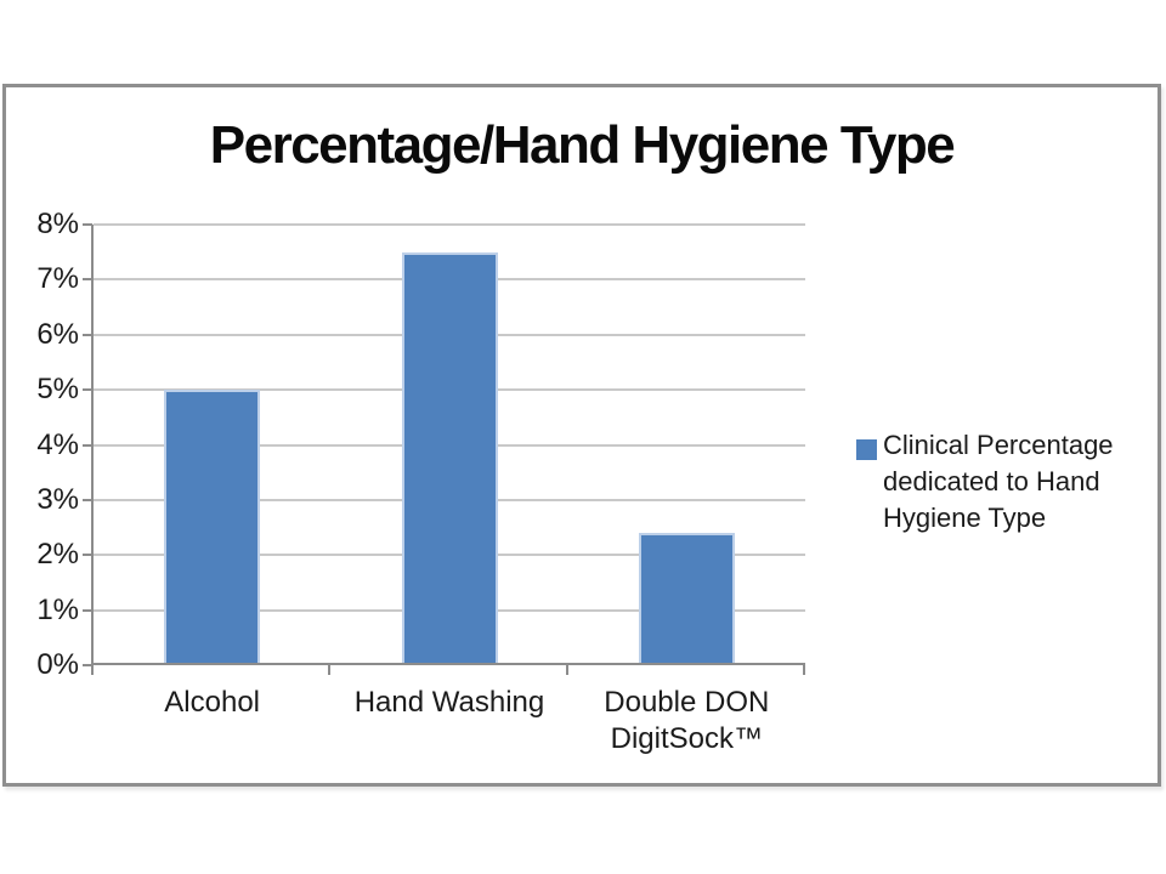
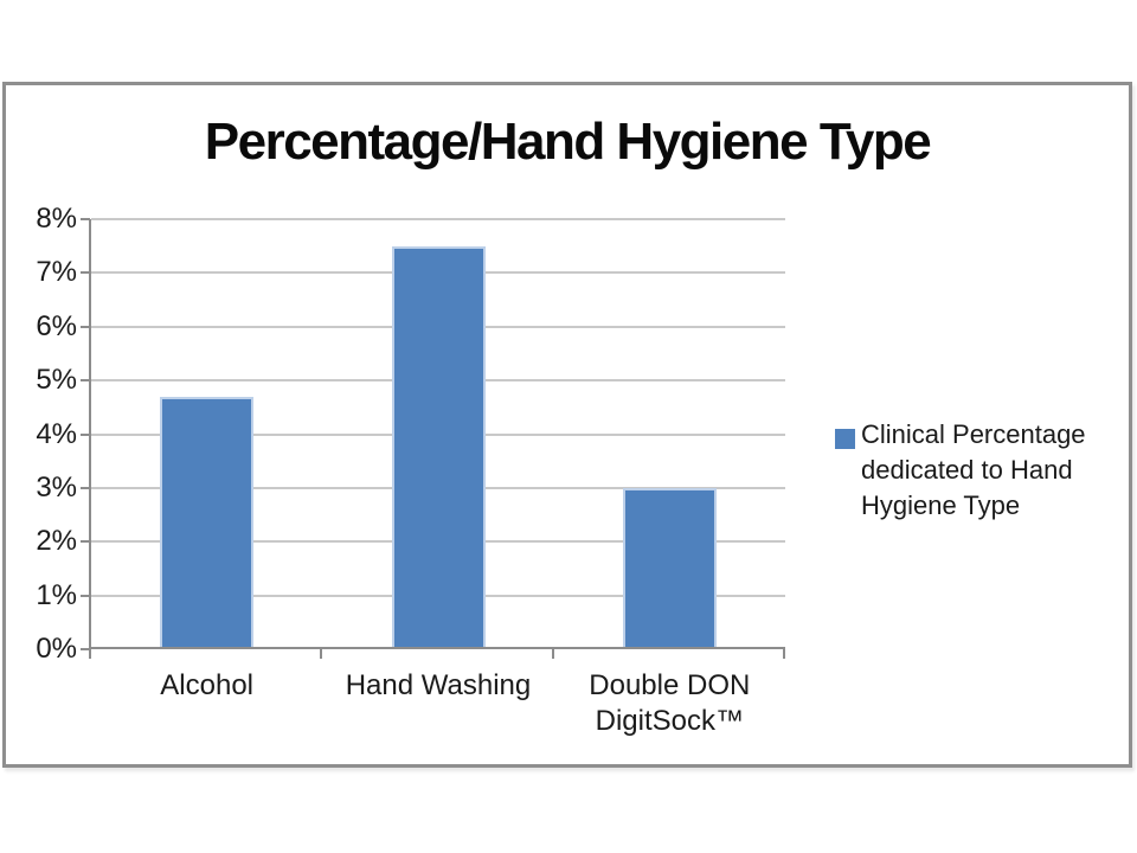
Alcohol: 5.0% -> 4.7%
Double DON DigitSock™: 2.4% -> 3.0%
